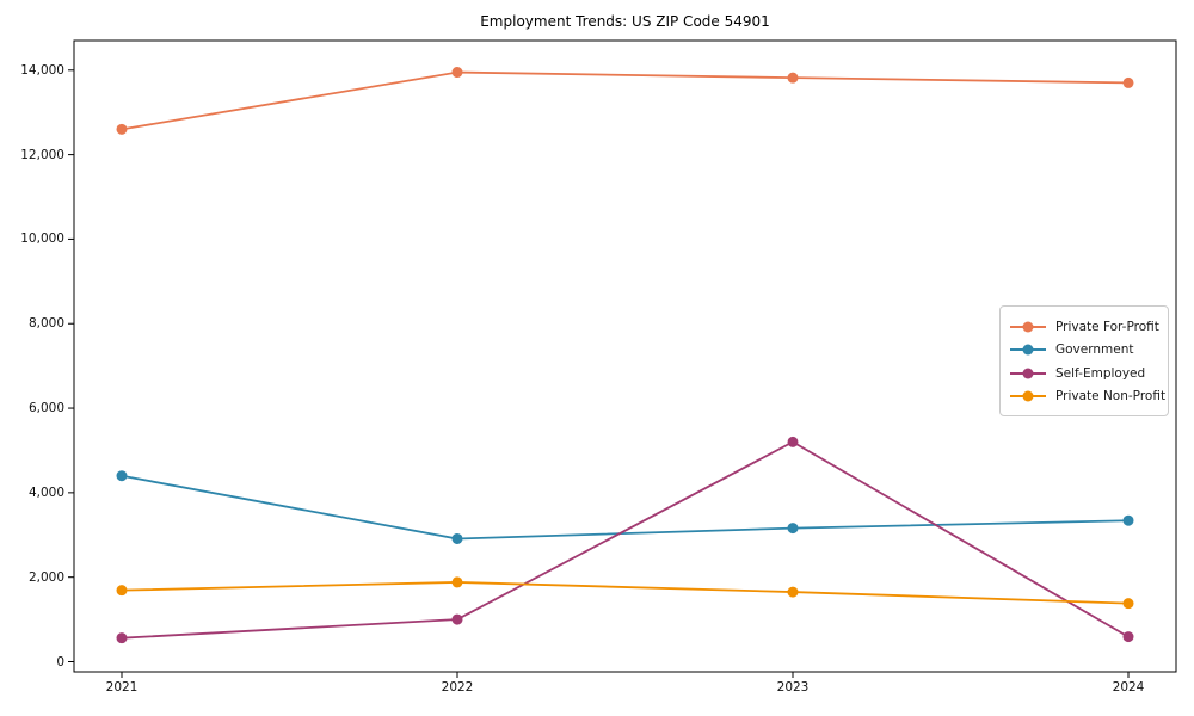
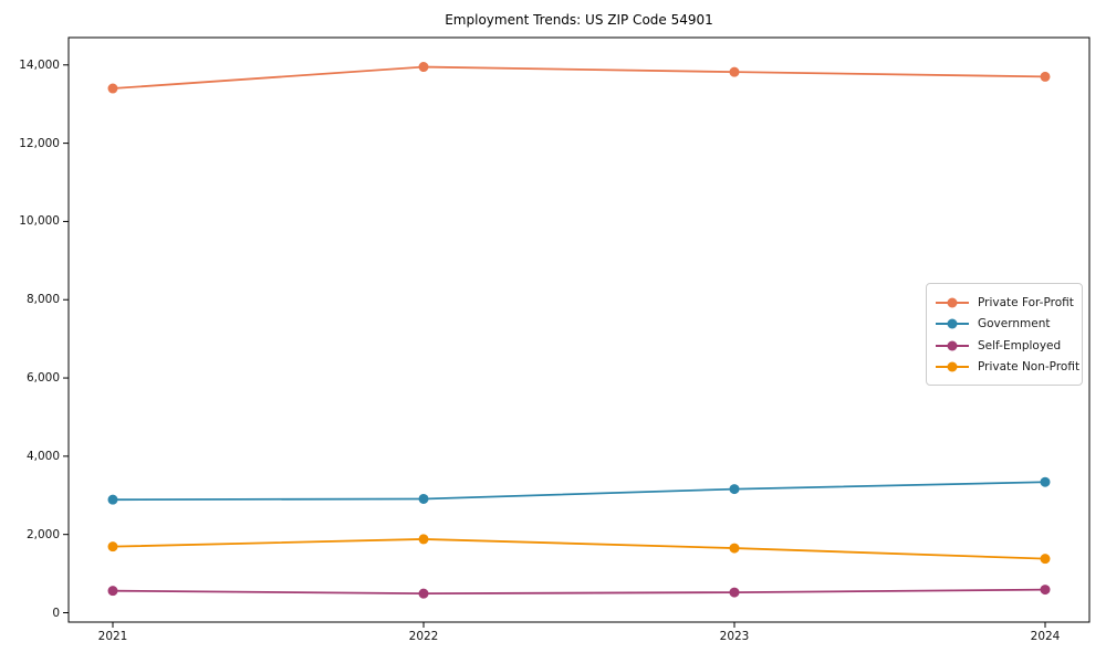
Private For-Profit/2021: 12600 -> 13400
Government/2021: 4400 -> 2900
Self-Employed/2022: 1000 -> 500
Self-Employed/2023: 5200 -> 500
